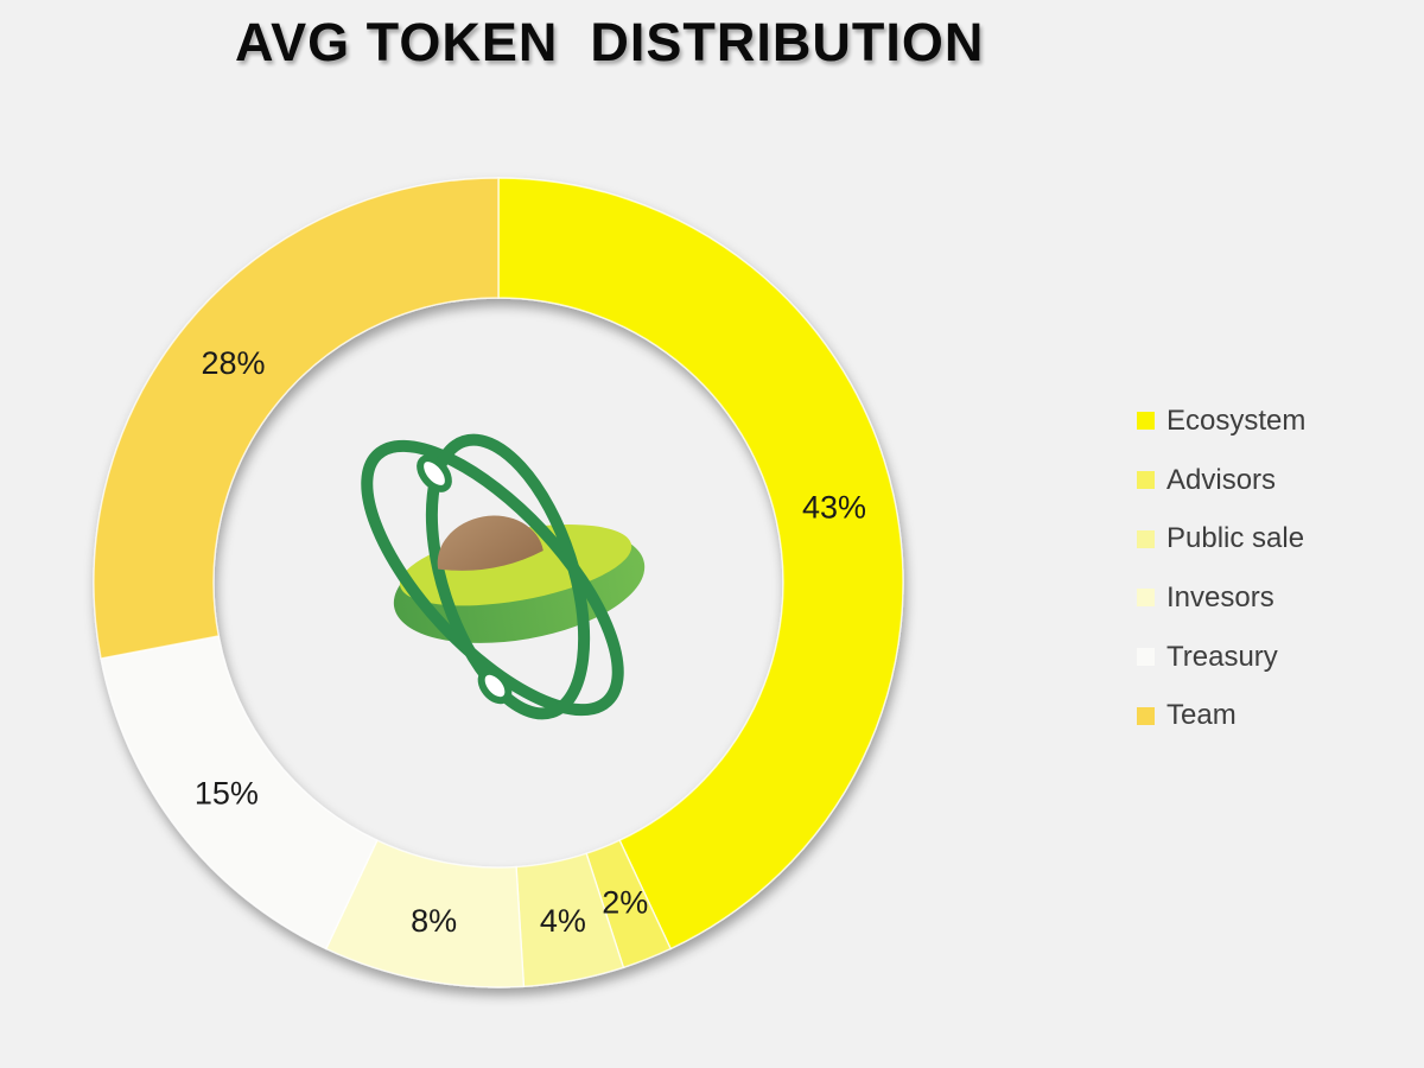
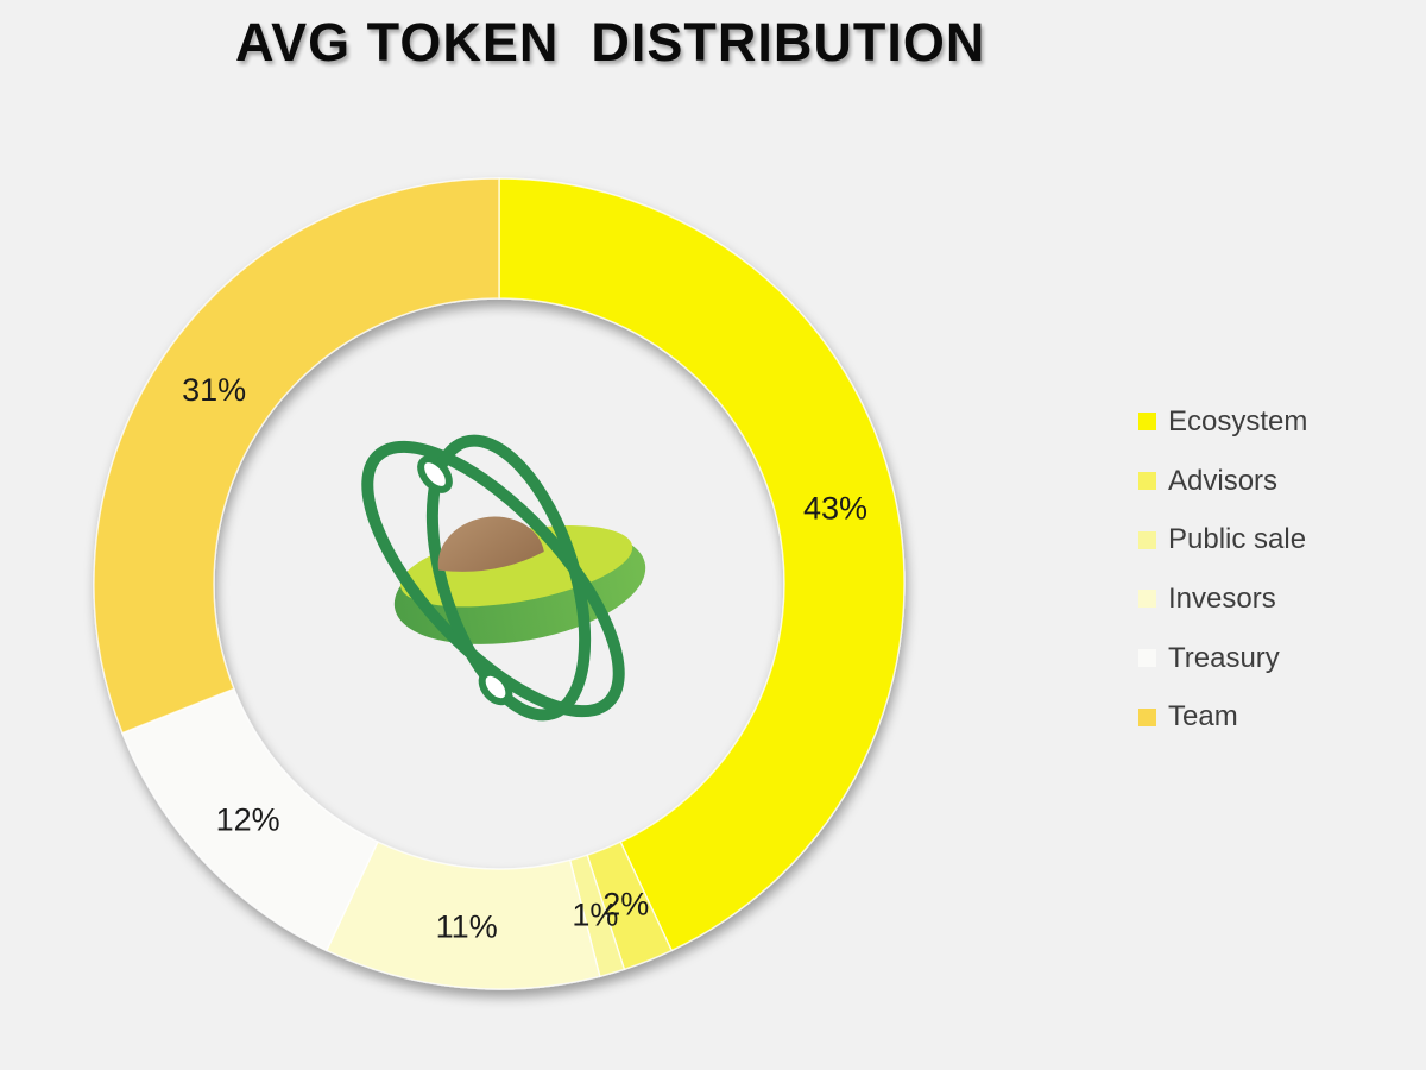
Public sale: 4% -> 1%
Invesors: 8% -> 11%
Treasury: 15% -> 12%
Team: 28% -> 31%
